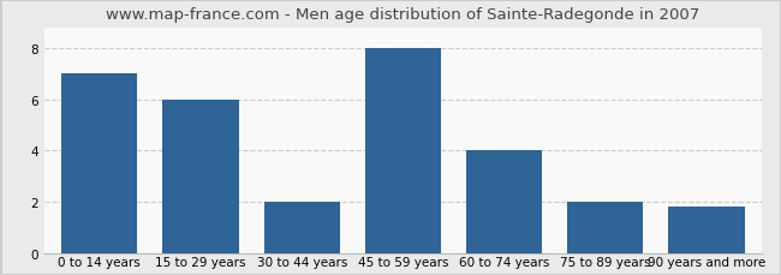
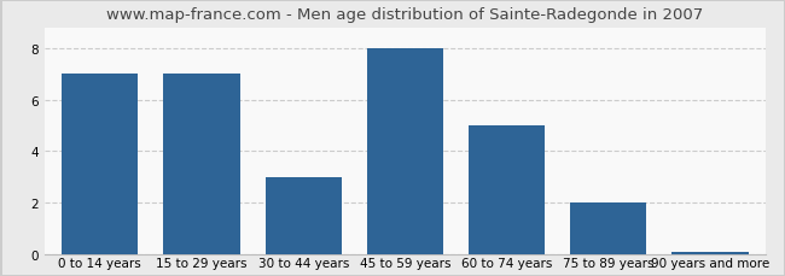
15 to 29 years: 6.00 -> 7.00
30 to 44 years: 2.00 -> 3.00
60 to 74 years: 4.00 -> 5.00
90 years and more: 1.80 -> 0.08
